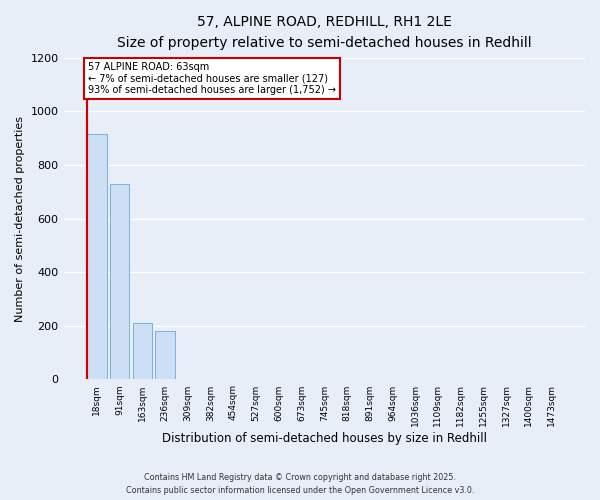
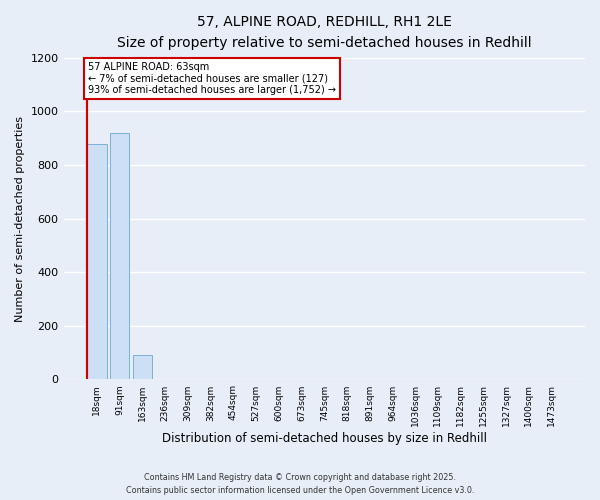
18sqm: 915 -> 878
91sqm: 730 -> 920
163sqm: 210 -> 90
236sqm: 180 -> 2
